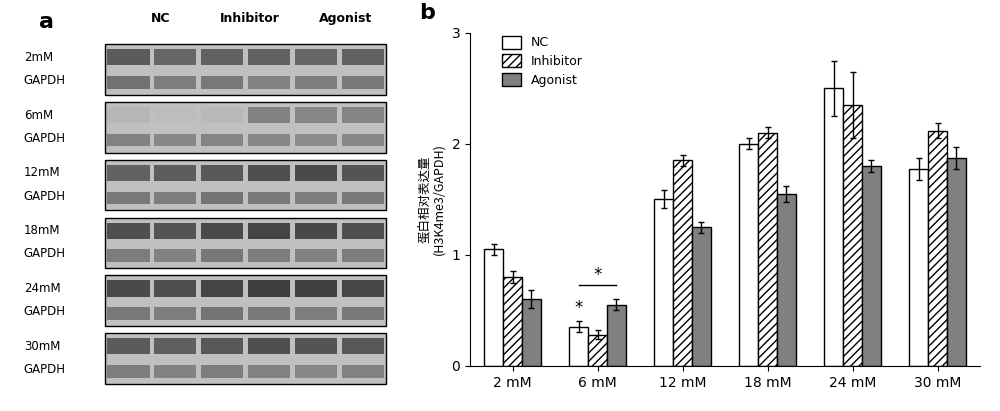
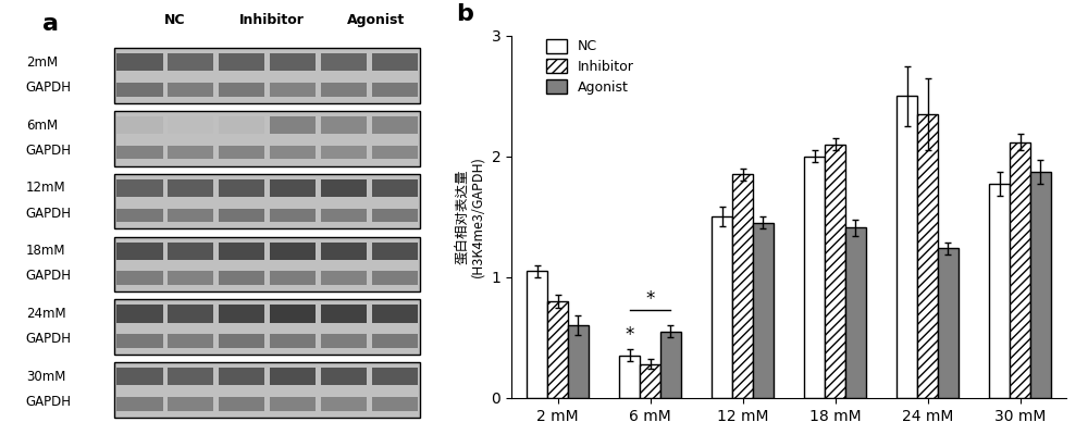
Agonist/12 mM: 1.25 -> 1.45
Agonist/18 mM: 1.55 -> 1.41
Agonist/24 mM: 1.80 -> 1.24
